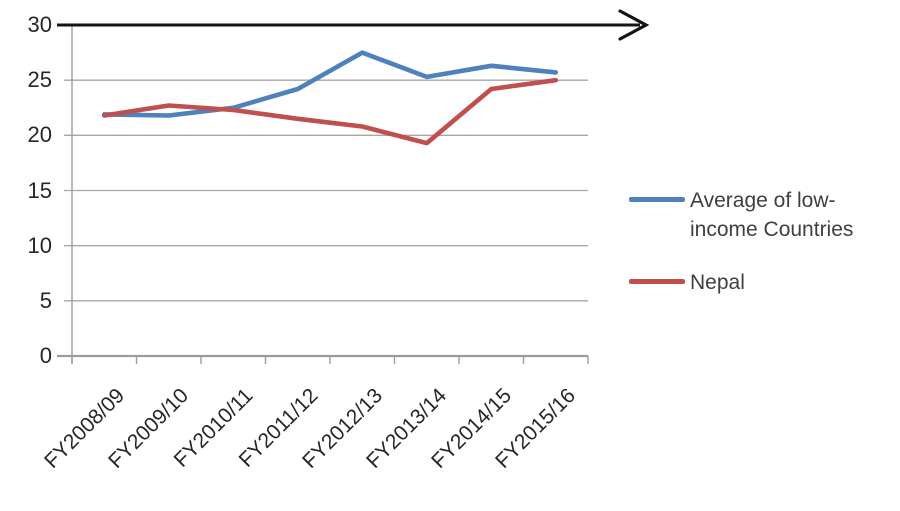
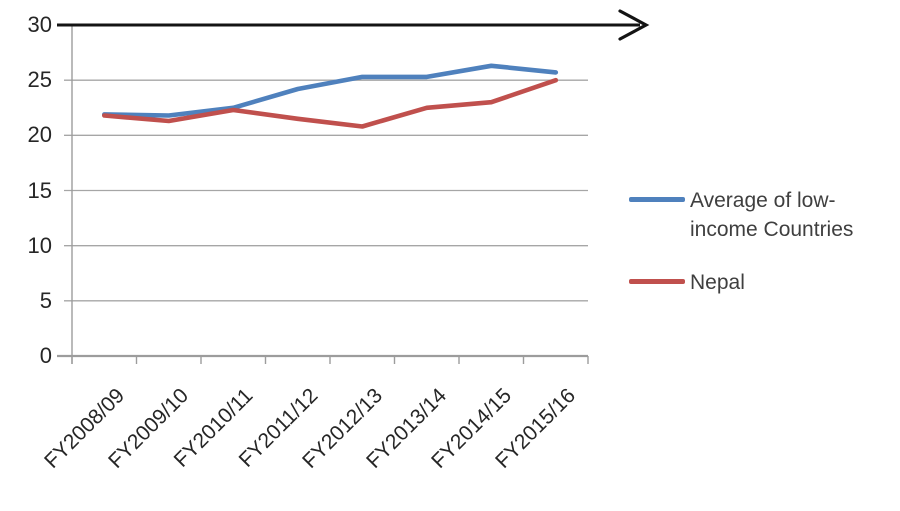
Nepal/FY2009/10: 22.7 -> 21.3
Average of low-income Countries/FY2012/13: 27.5 -> 25.3
Nepal/FY2013/14: 19.3 -> 22.5
Nepal/FY2014/15: 24.2 -> 23.0
